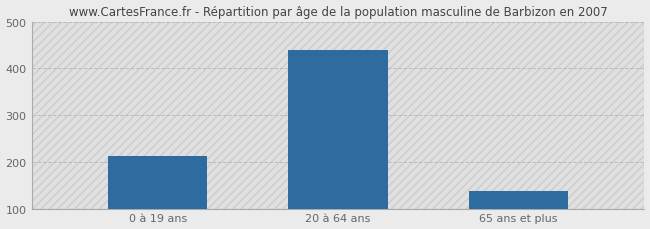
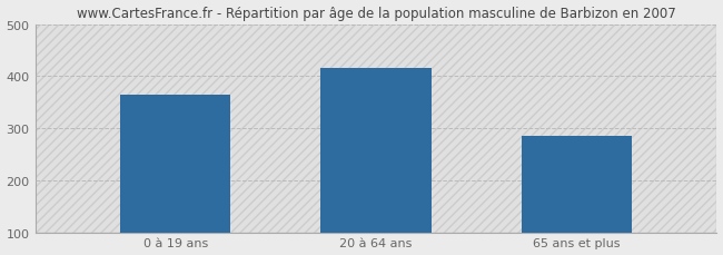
0 à 19 ans: 212 -> 365
20 à 64 ans: 440 -> 415
65 ans et plus: 137 -> 285
